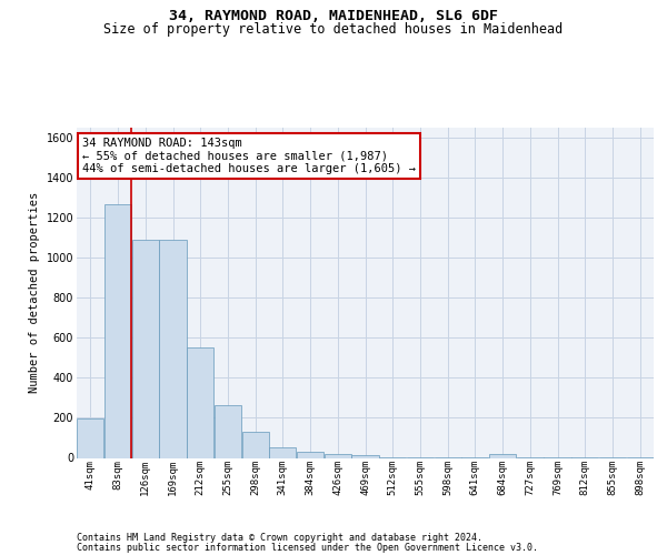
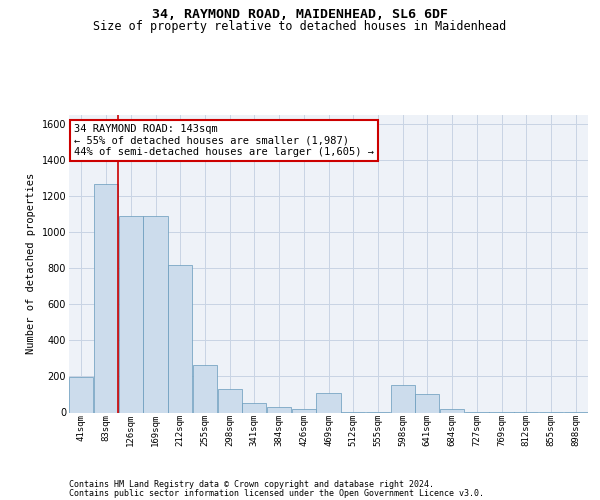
212sqm: 550 -> 820
469sqm: 10 -> 110
598sqm: 0 -> 150
641sqm: 0 -> 100
